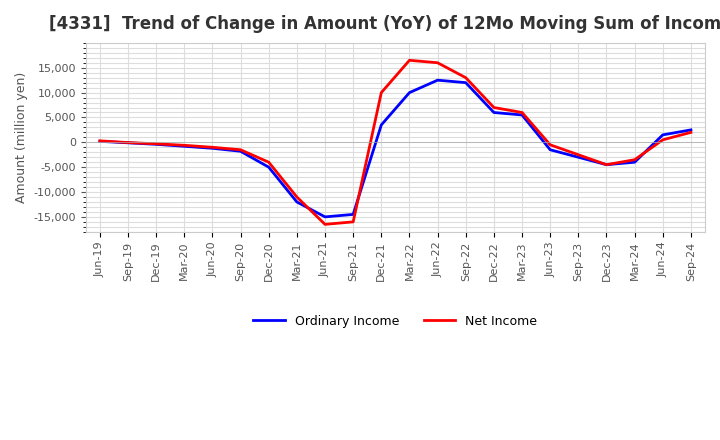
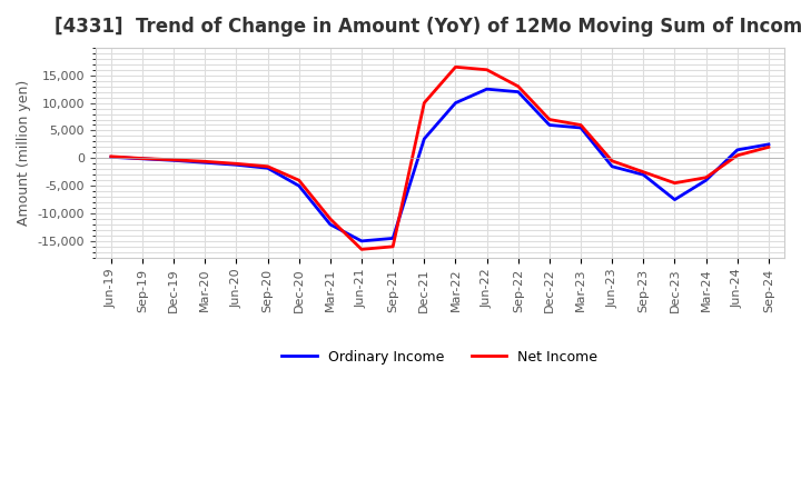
Ordinary Income/Dec-23: -4,500 -> -7,500
